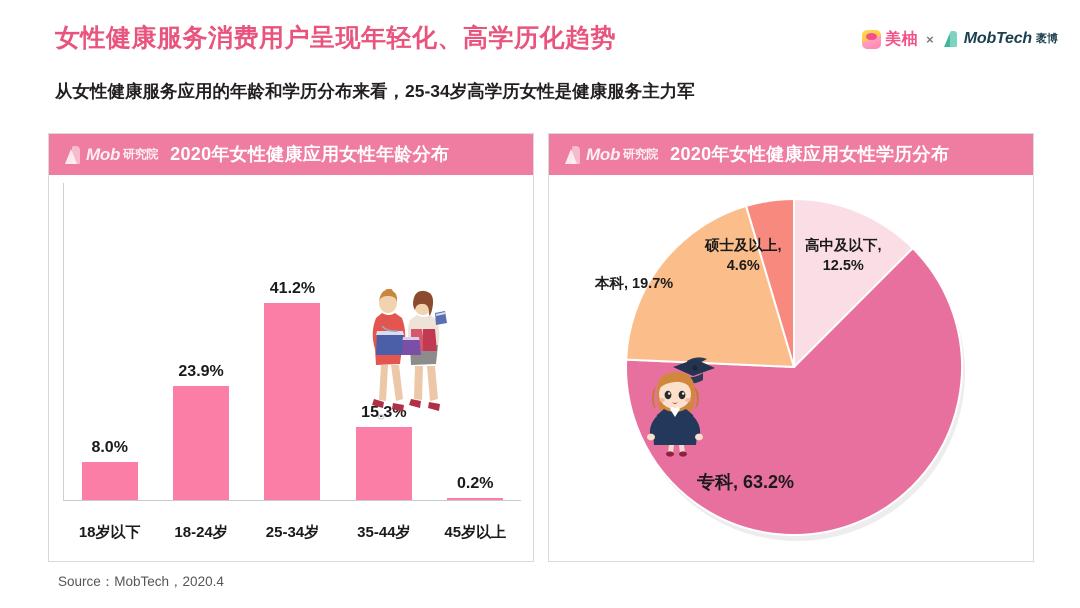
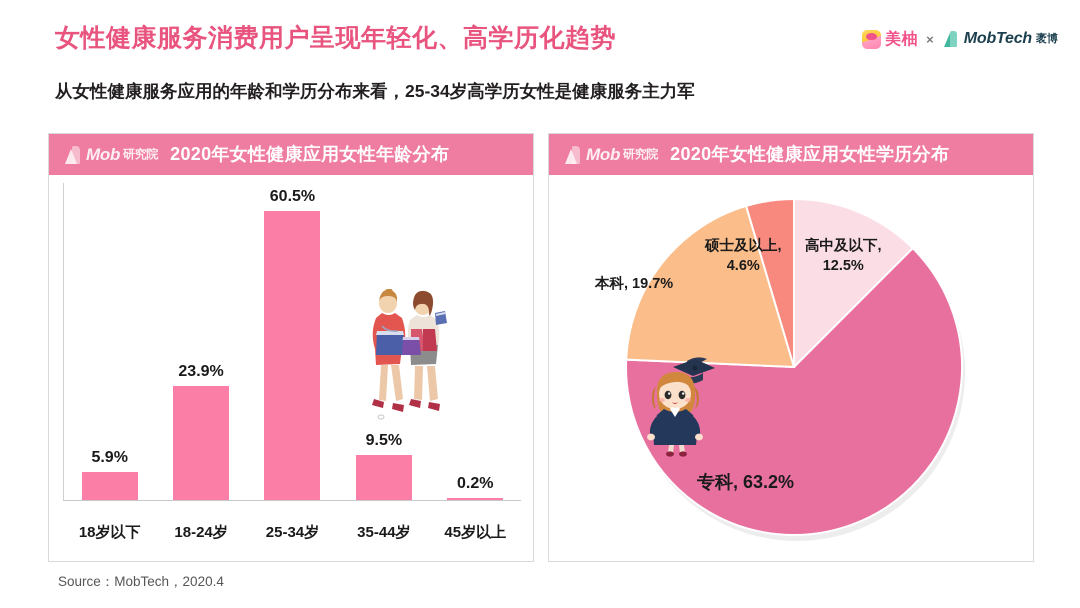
2020年女性健康应用女性年龄分布/18岁以下: 8.0% -> 5.9%
2020年女性健康应用女性年龄分布/25-34岁: 41.2% -> 60.5%
2020年女性健康应用女性年龄分布/35-44岁: 15.3% -> 9.5%
